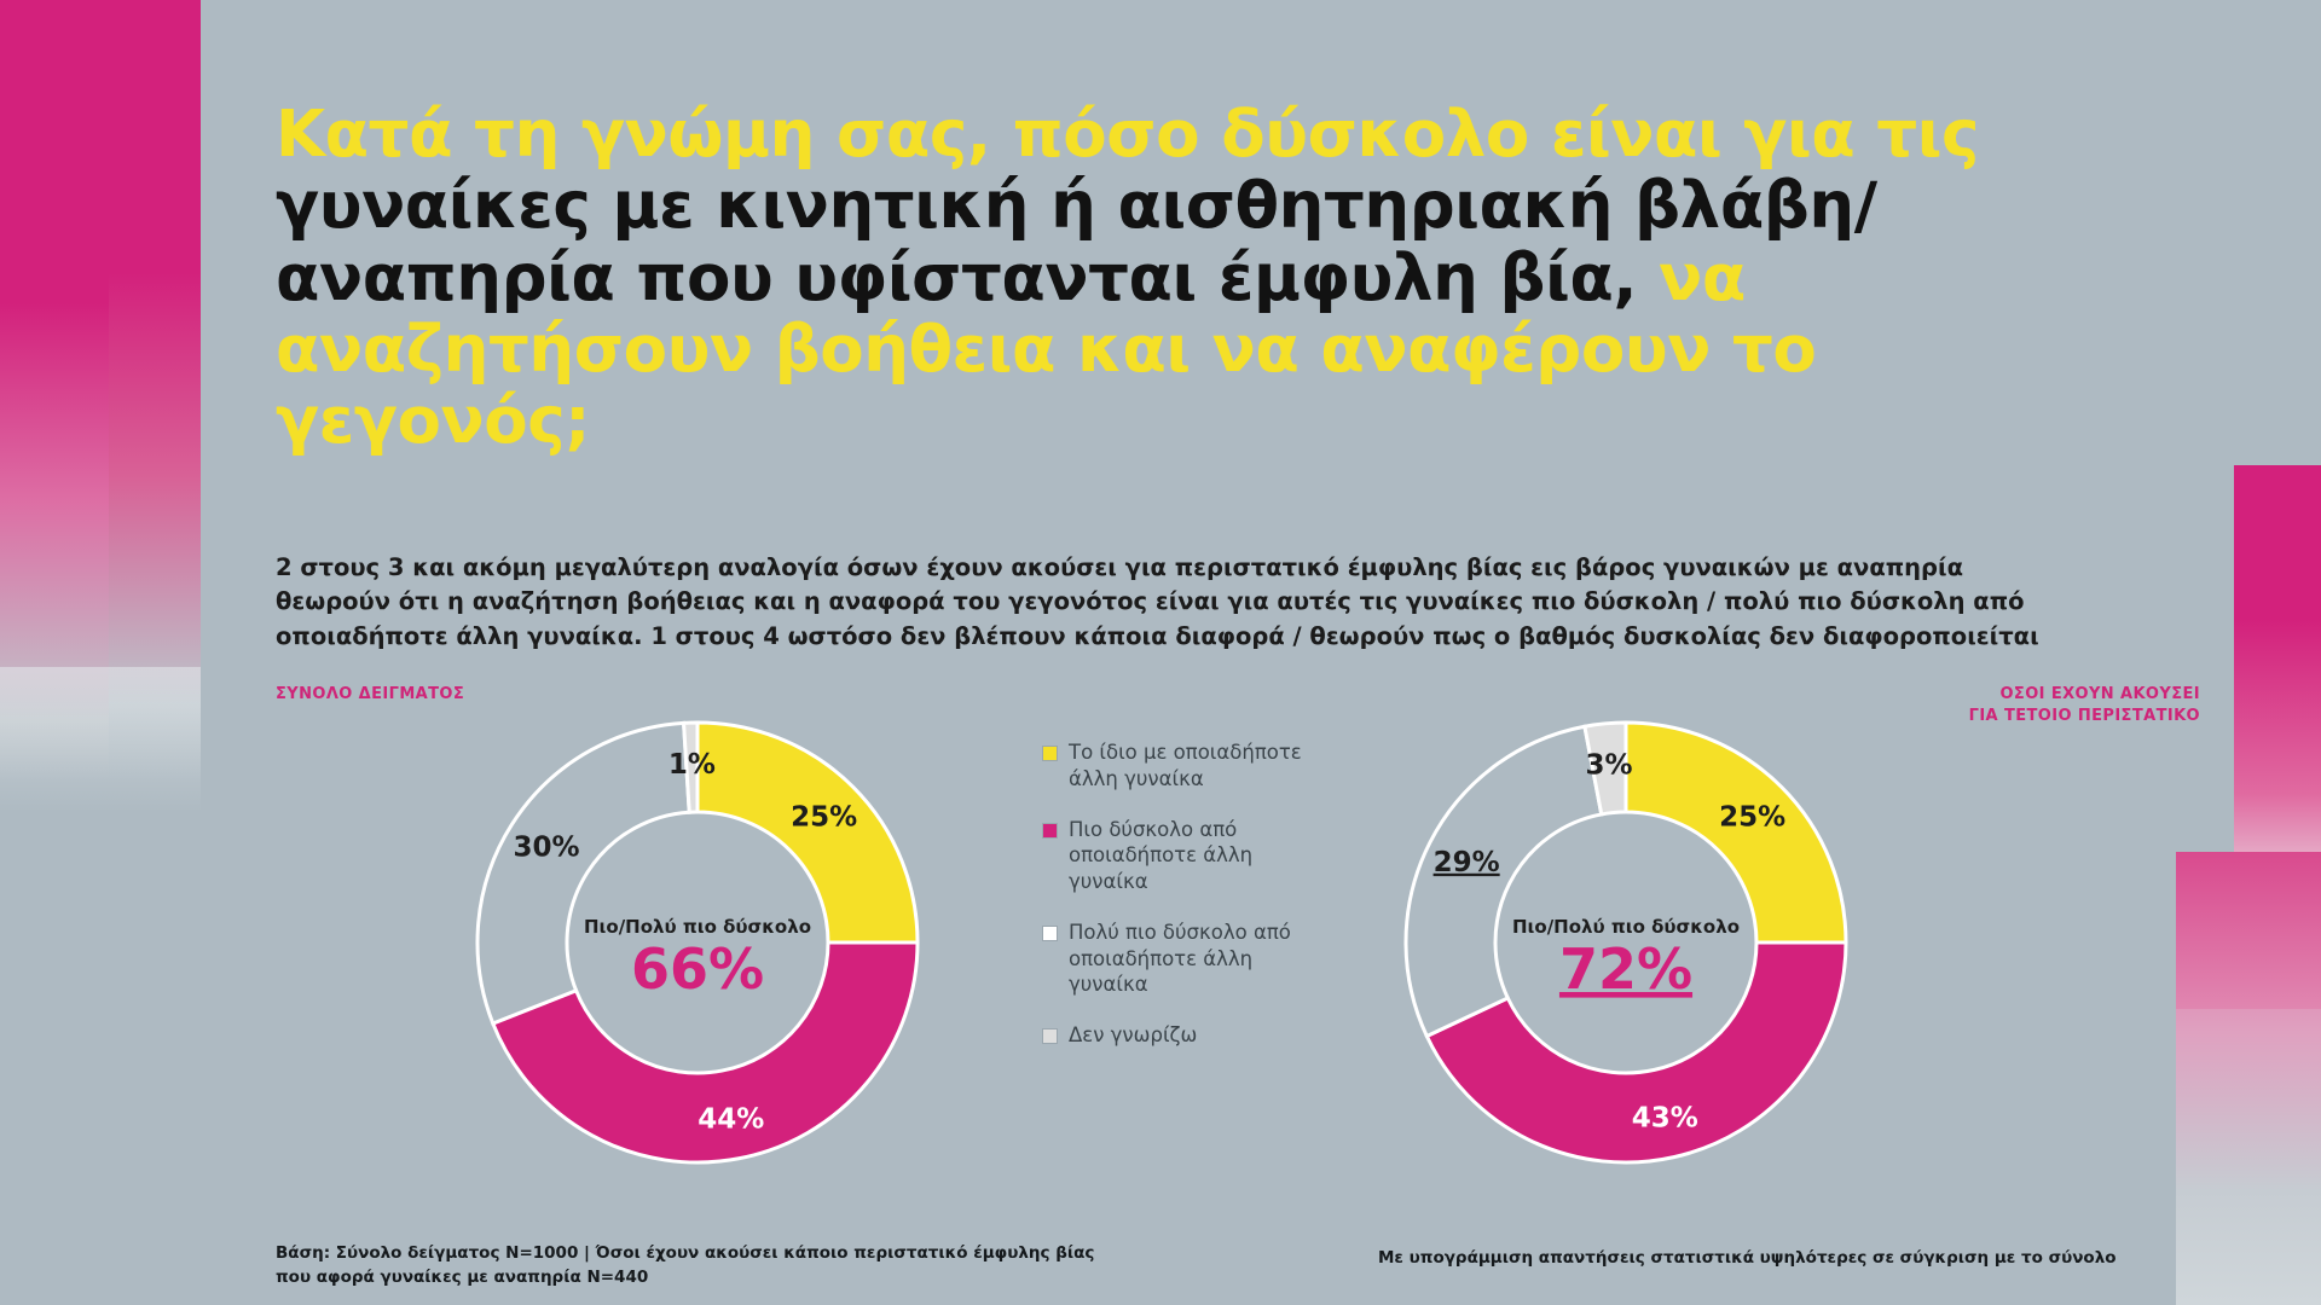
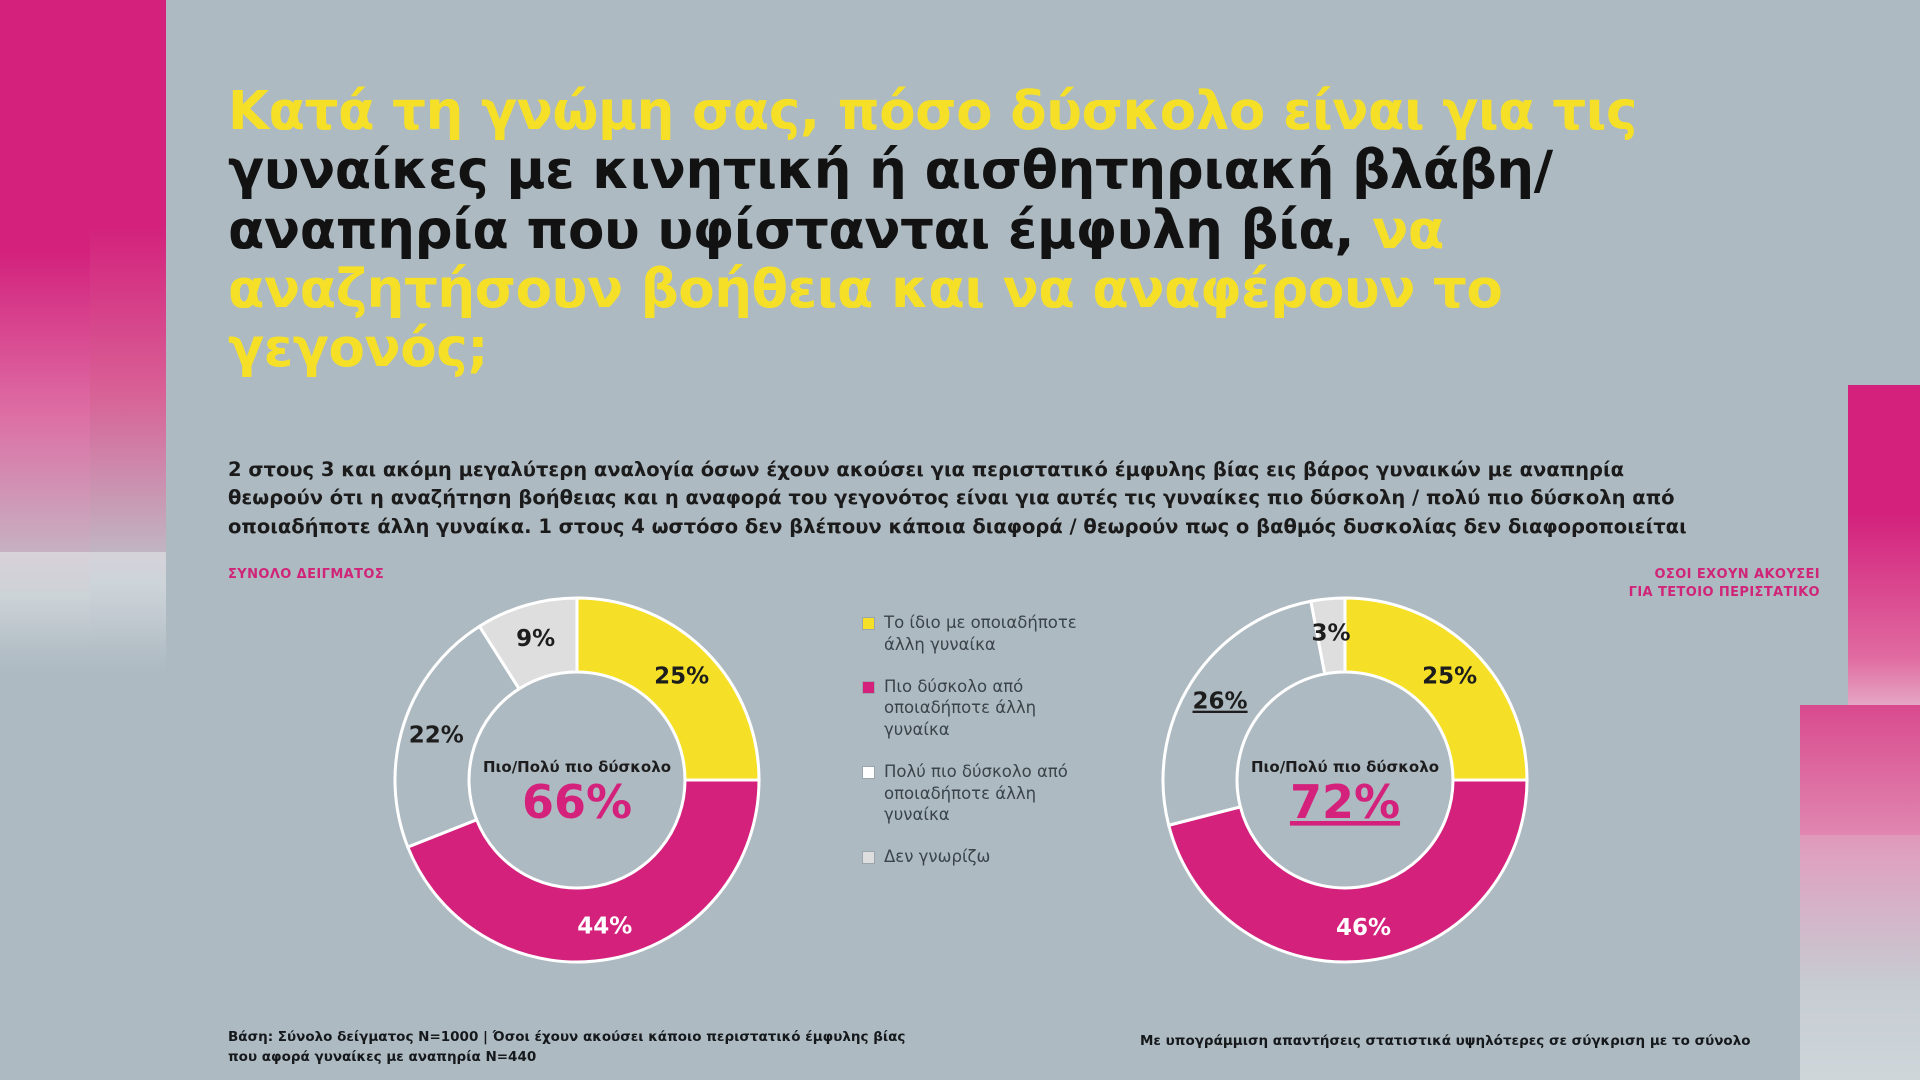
ΣΥΝΟΛΟ ΔΕΙΓΜΑΤΟΣ/Πολύ πιο δύσκολο από οποιαδήποτε άλλη γυναίκα: 30% -> 22%
ΣΥΝΟΛΟ ΔΕΙΓΜΑΤΟΣ/Δεν γνωρίζω: 1% -> 9%
ΟΣΟΙ ΕΧΟΥΝ ΑΚΟΥΣΕΙ ΓΙΑ ΤΕΤΟΙΟ ΠΕΡΙΣΤΑΤΙΚΟ/Πιο δύσκολο από οποιαδήποτε άλλη γυναίκα: 43% -> 46%
ΟΣΟΙ ΕΧΟΥΝ ΑΚΟΥΣΕΙ ΓΙΑ ΤΕΤΟΙΟ ΠΕΡΙΣΤΑΤΙΚΟ/Πολύ πιο δύσκολο από οποιαδήποτε άλλη γυναίκα: 29% -> 26%
